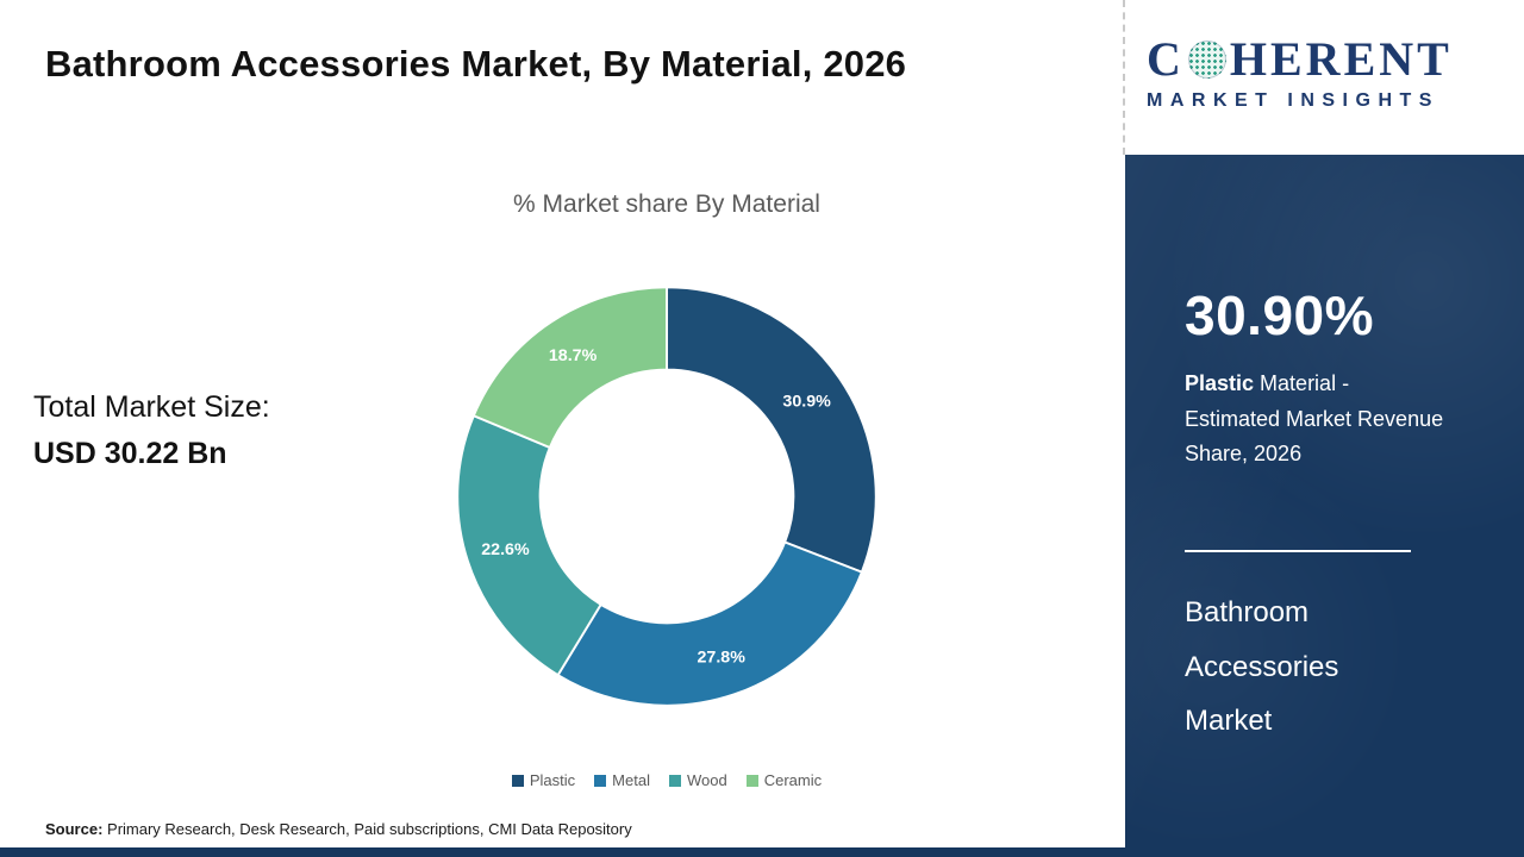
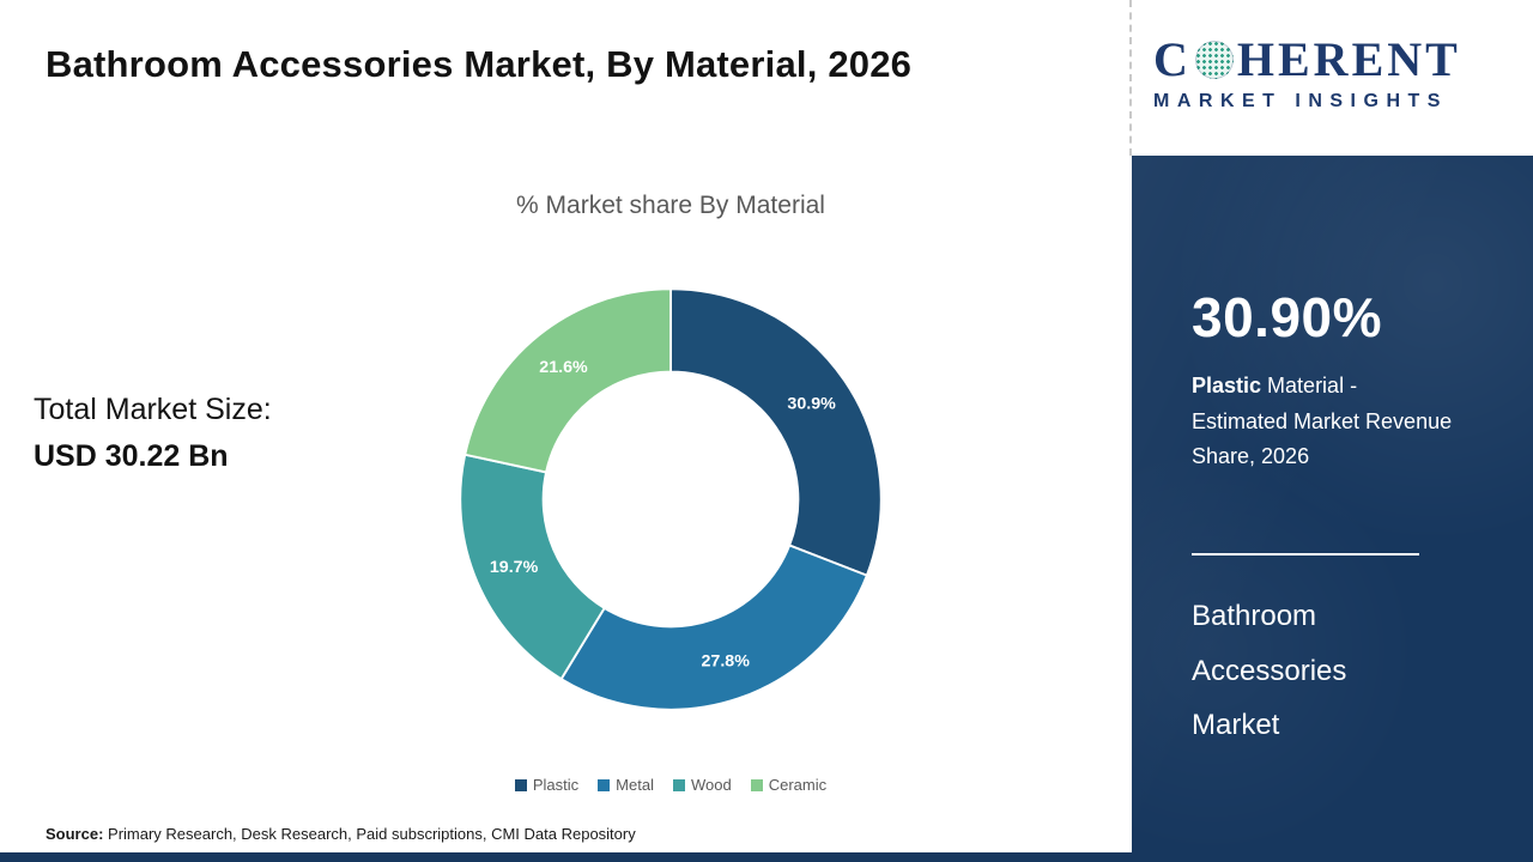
Wood: 22.6% -> 19.7%
Ceramic: 18.7% -> 21.6%
